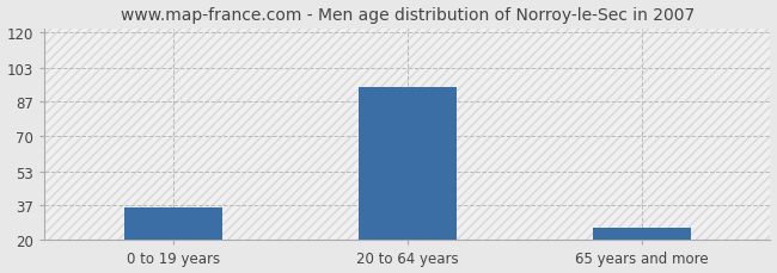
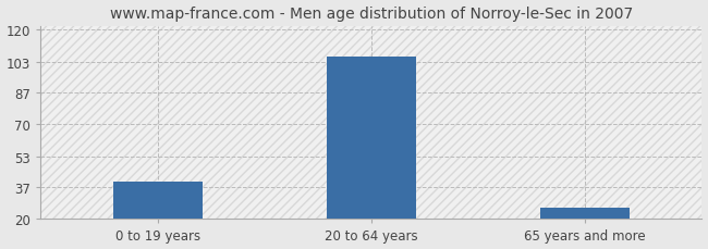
0 to 19 years: 36 -> 40
20 to 64 years: 94 -> 106
